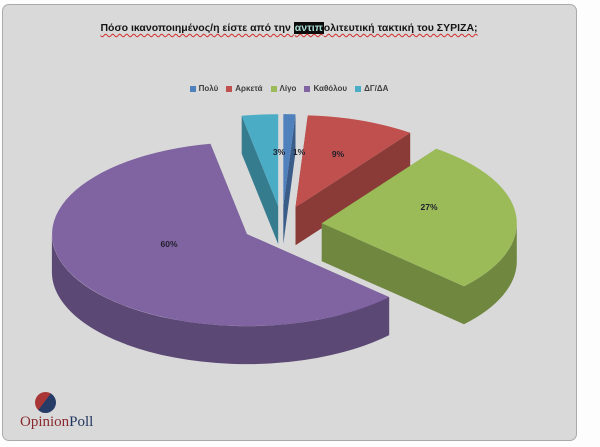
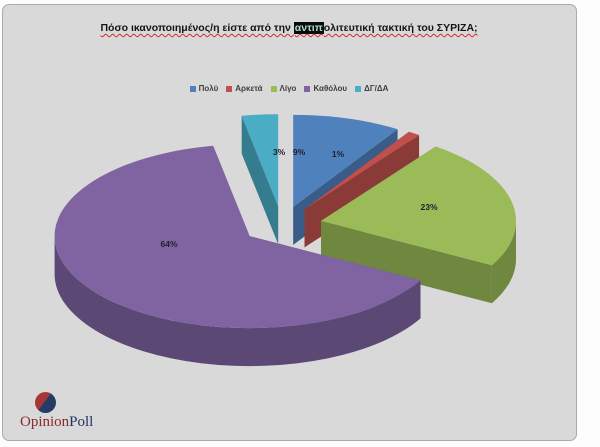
Πολύ: 1% -> 9%
Αρκετά: 9% -> 1%
Λίγο: 27% -> 23%
Καθόλου: 60% -> 64%
